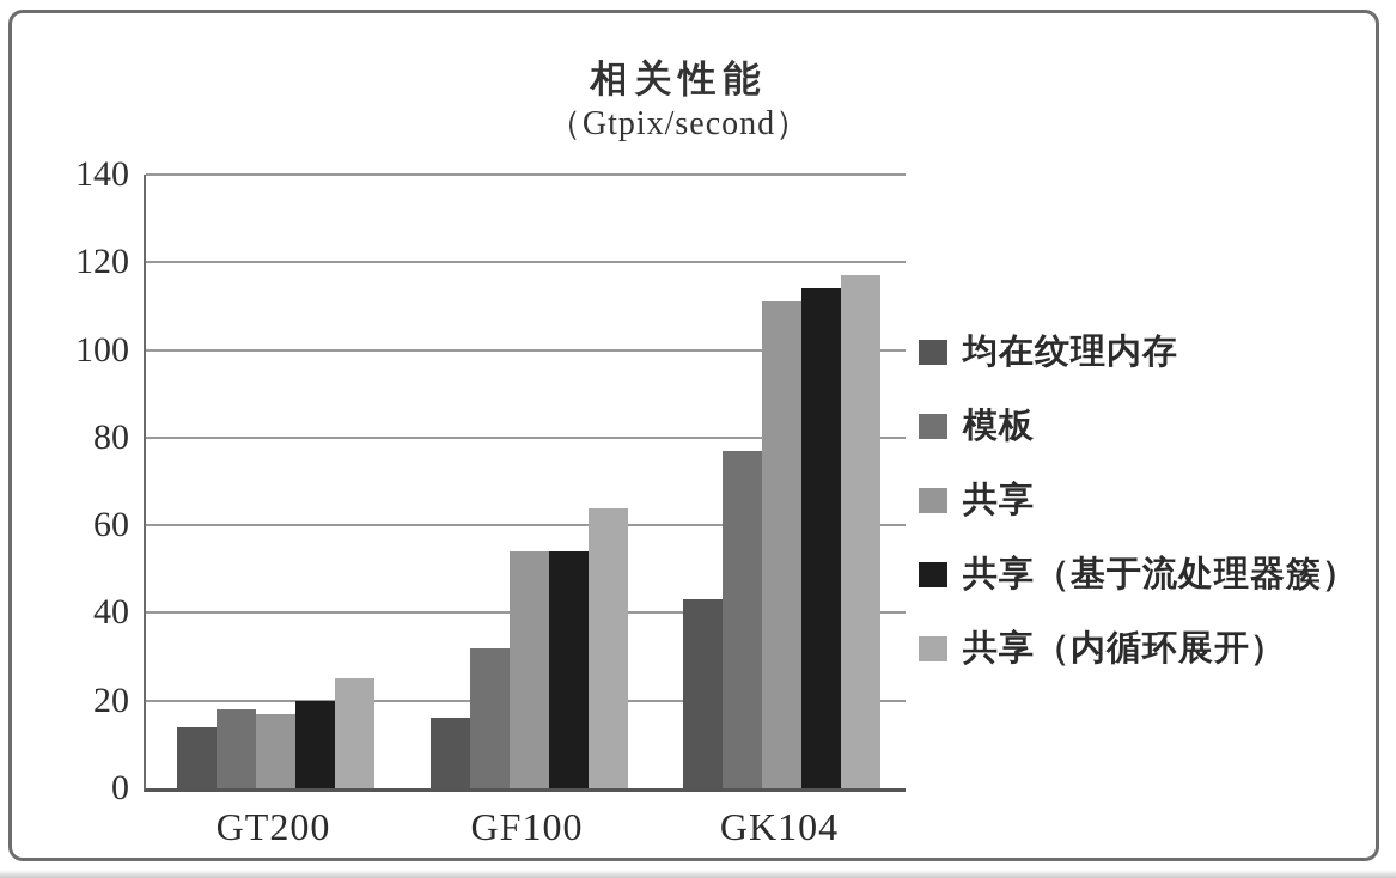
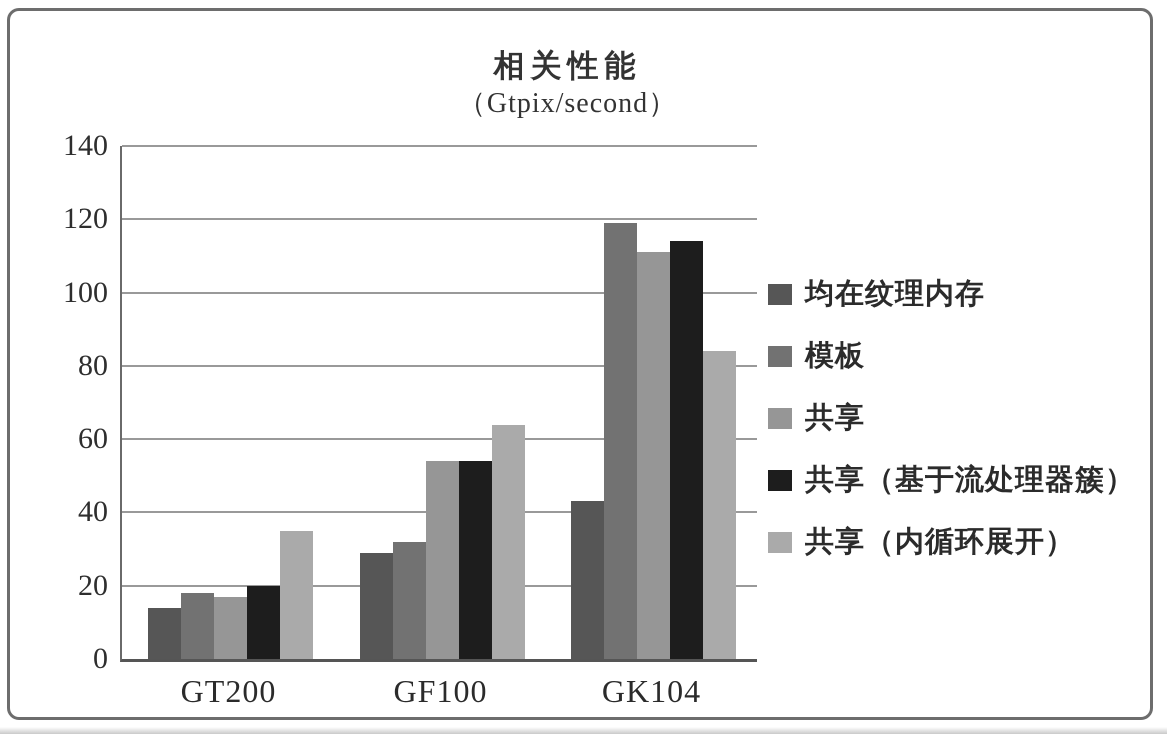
共享（内循环展开）/GT200: 25 -> 35
均在纹理内存/GF100: 16 -> 29
模板/GK104: 77 -> 119
共享（内循环展开）/GK104: 117 -> 84
